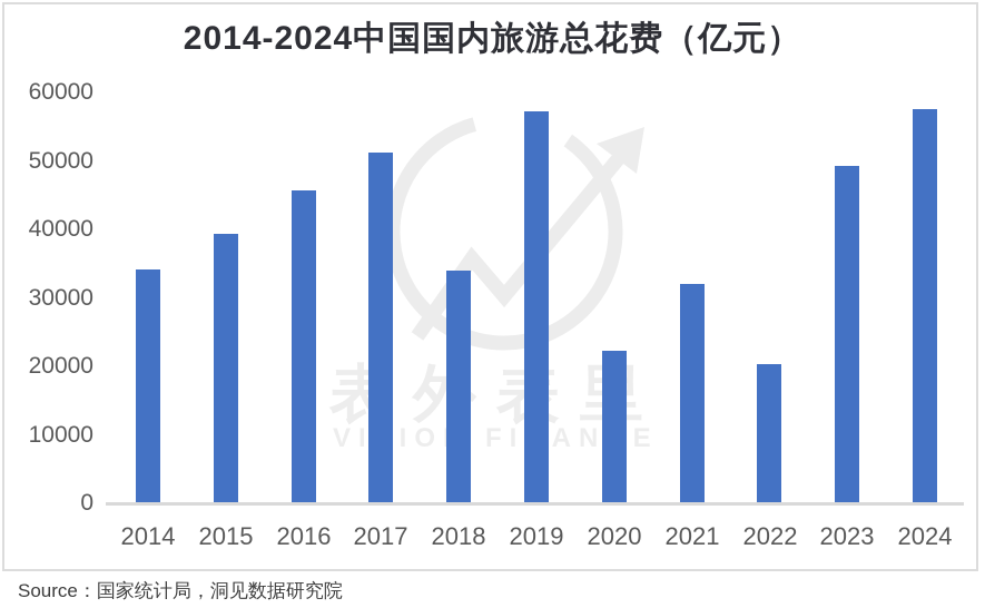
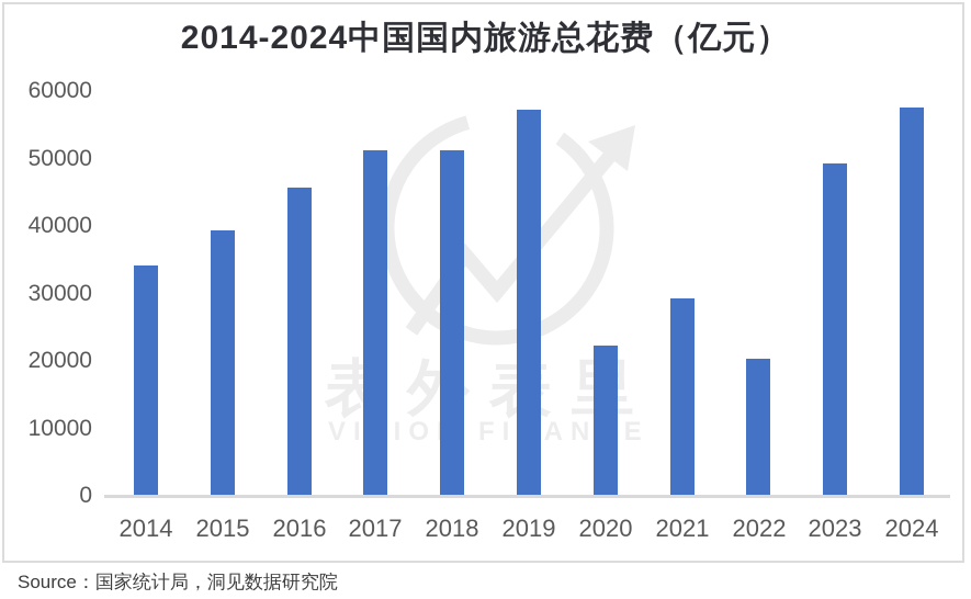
2018: 34000 -> 51000
2021: 32000 -> 29000
